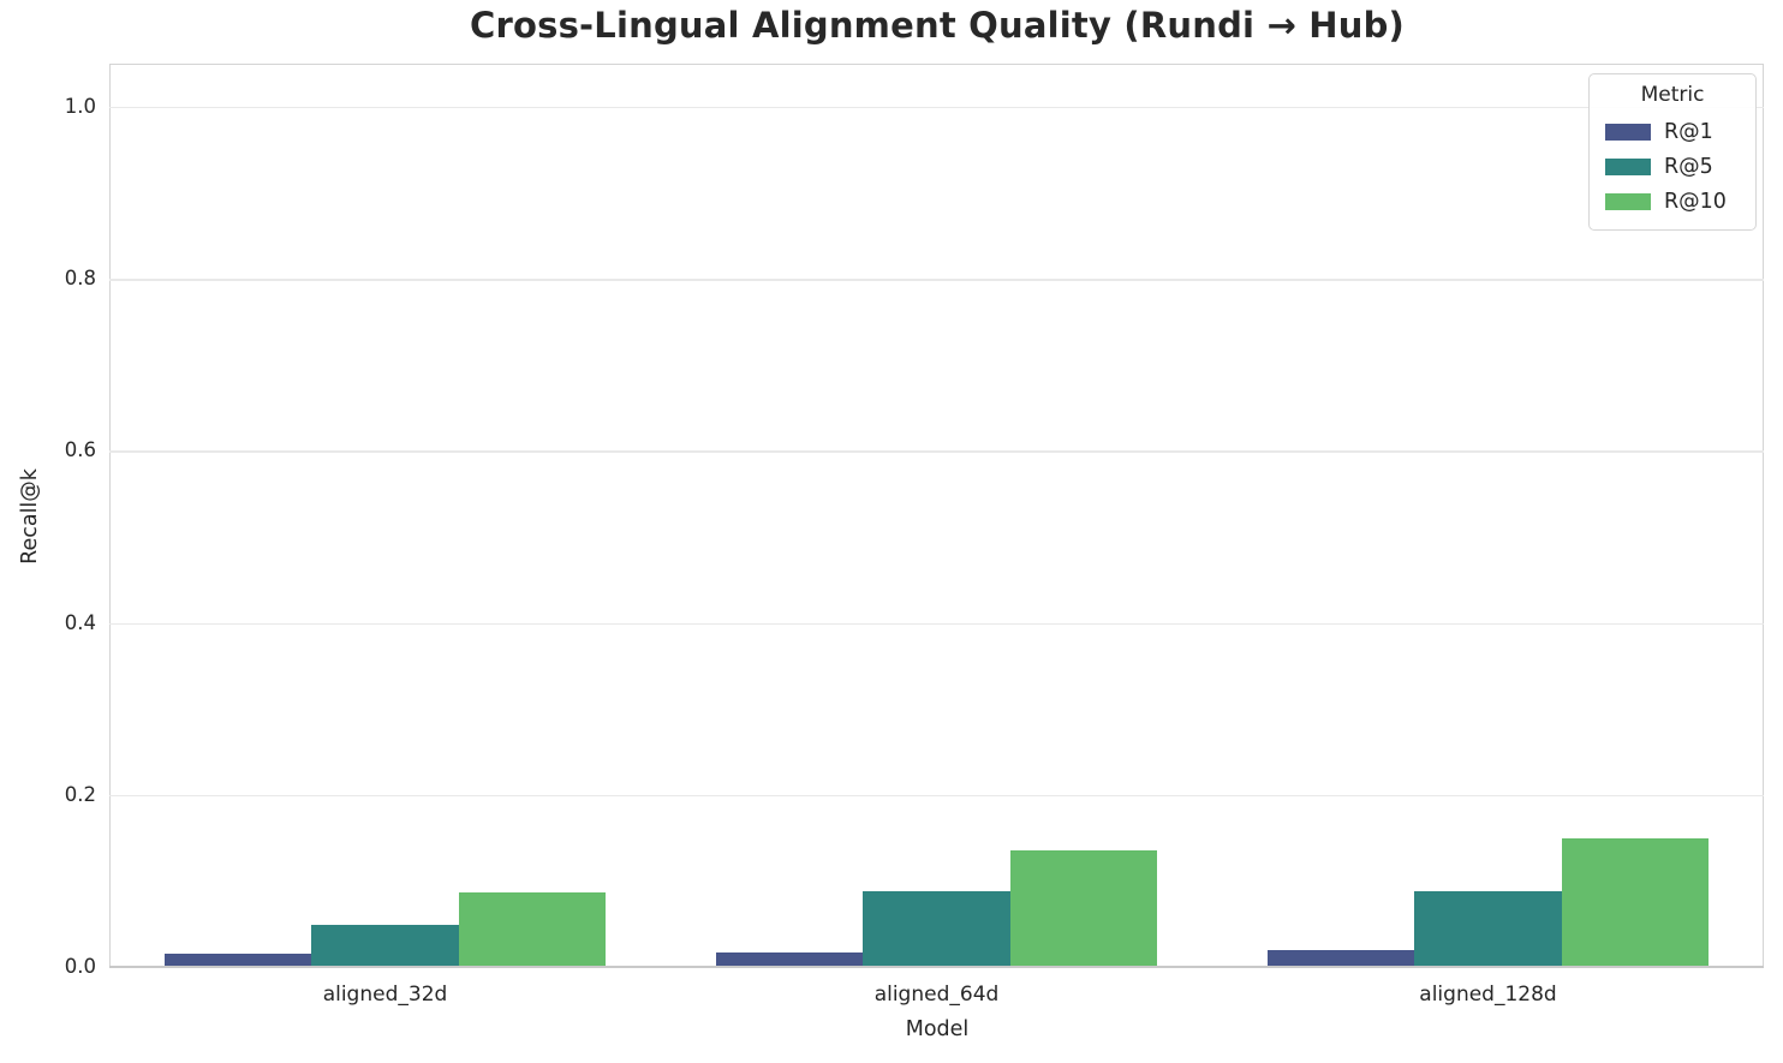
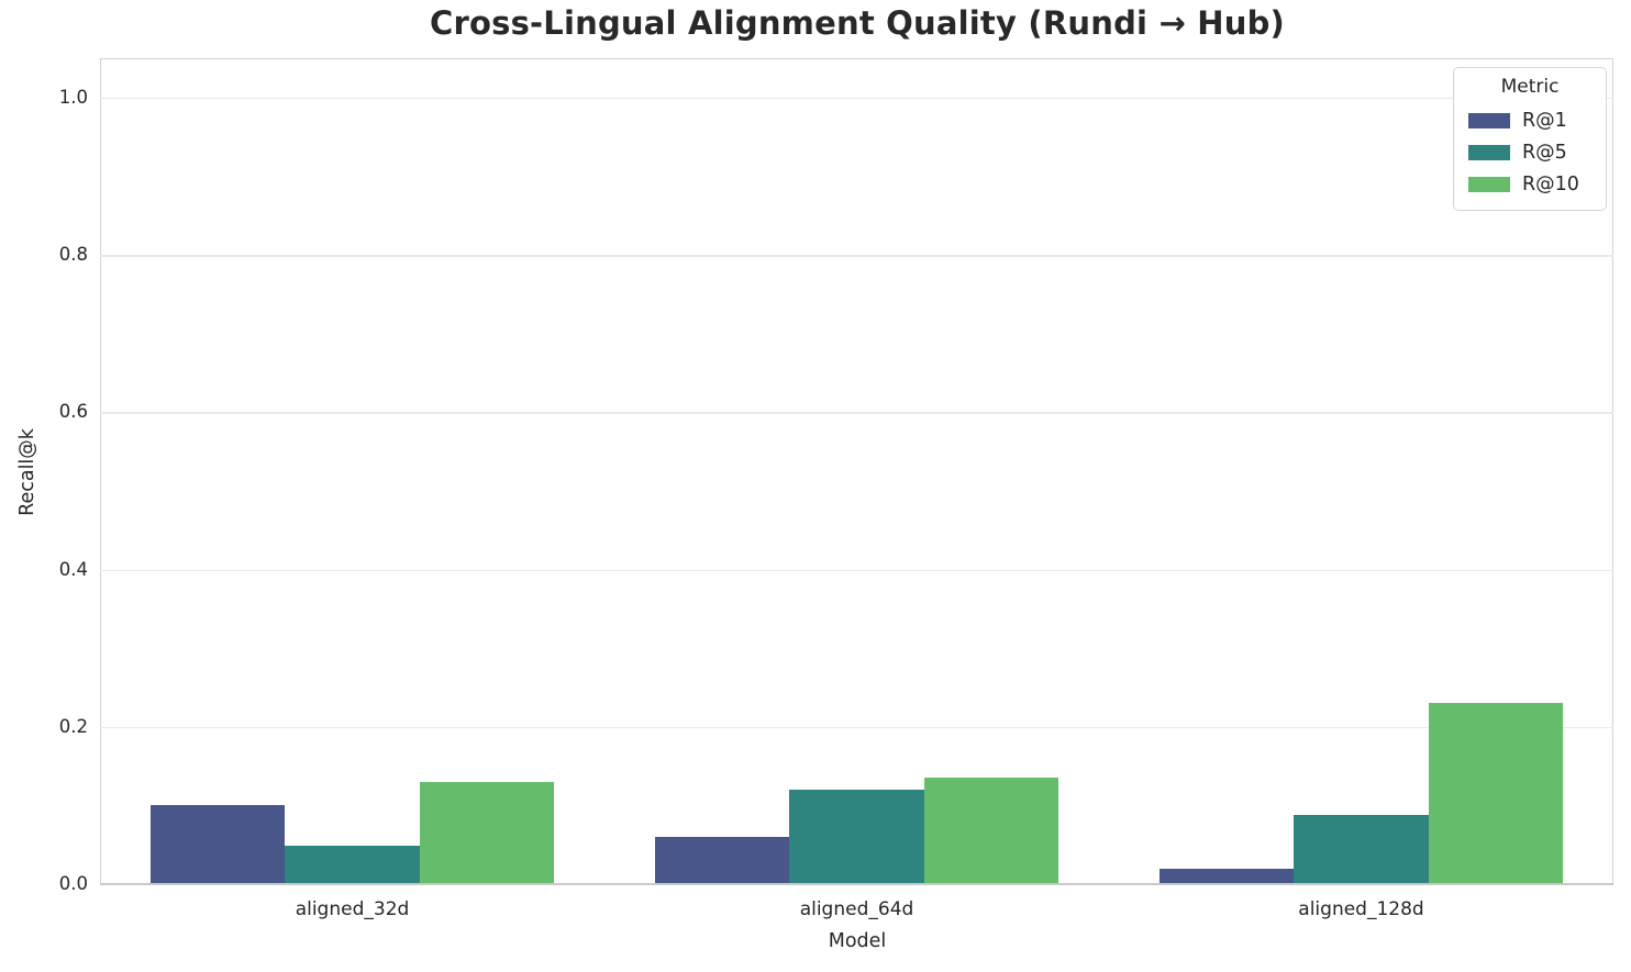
R@1/aligned_32d: 0.01 -> 0.10
R@10/aligned_32d: 0.09 -> 0.13
R@1/aligned_64d: 0.02 -> 0.06
R@5/aligned_64d: 0.09 -> 0.12
R@10/aligned_128d: 0.15 -> 0.23
